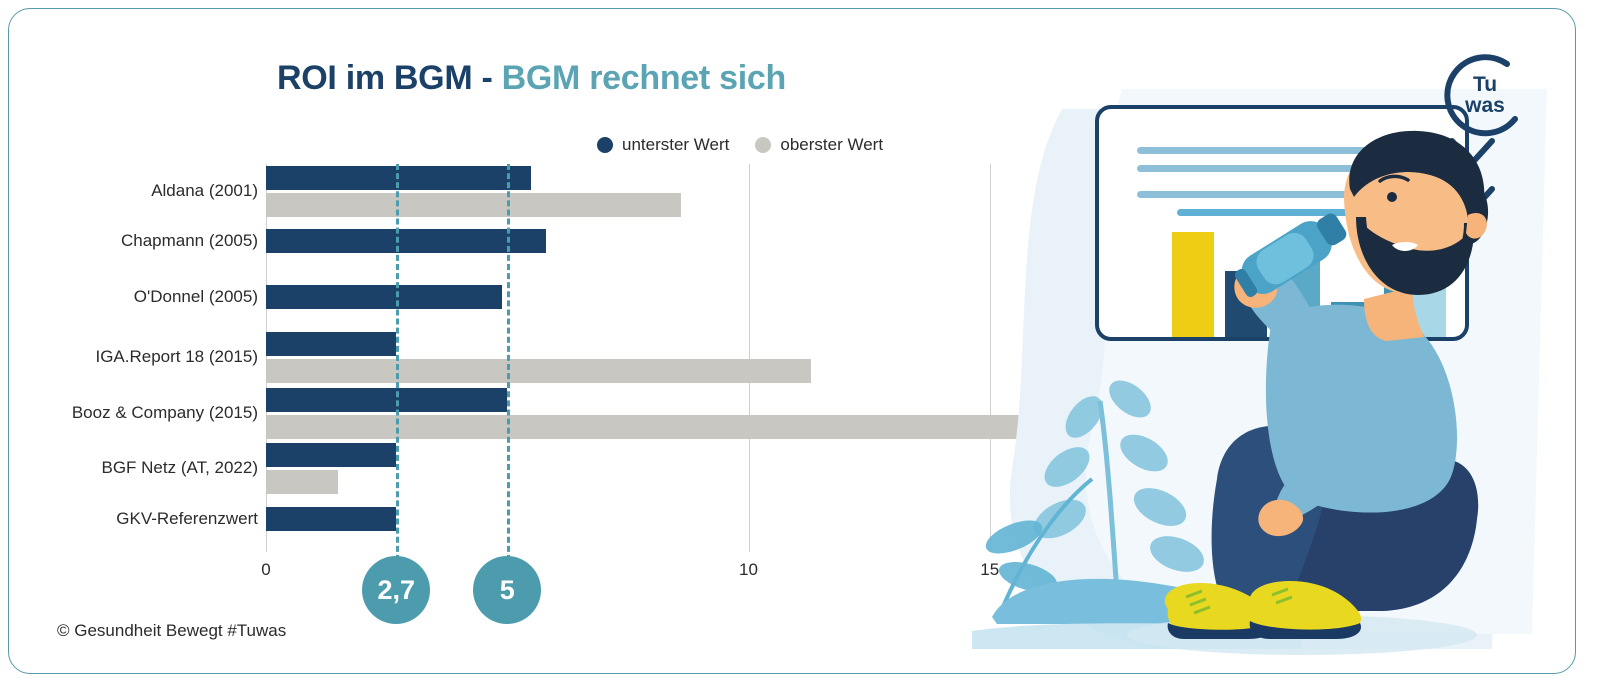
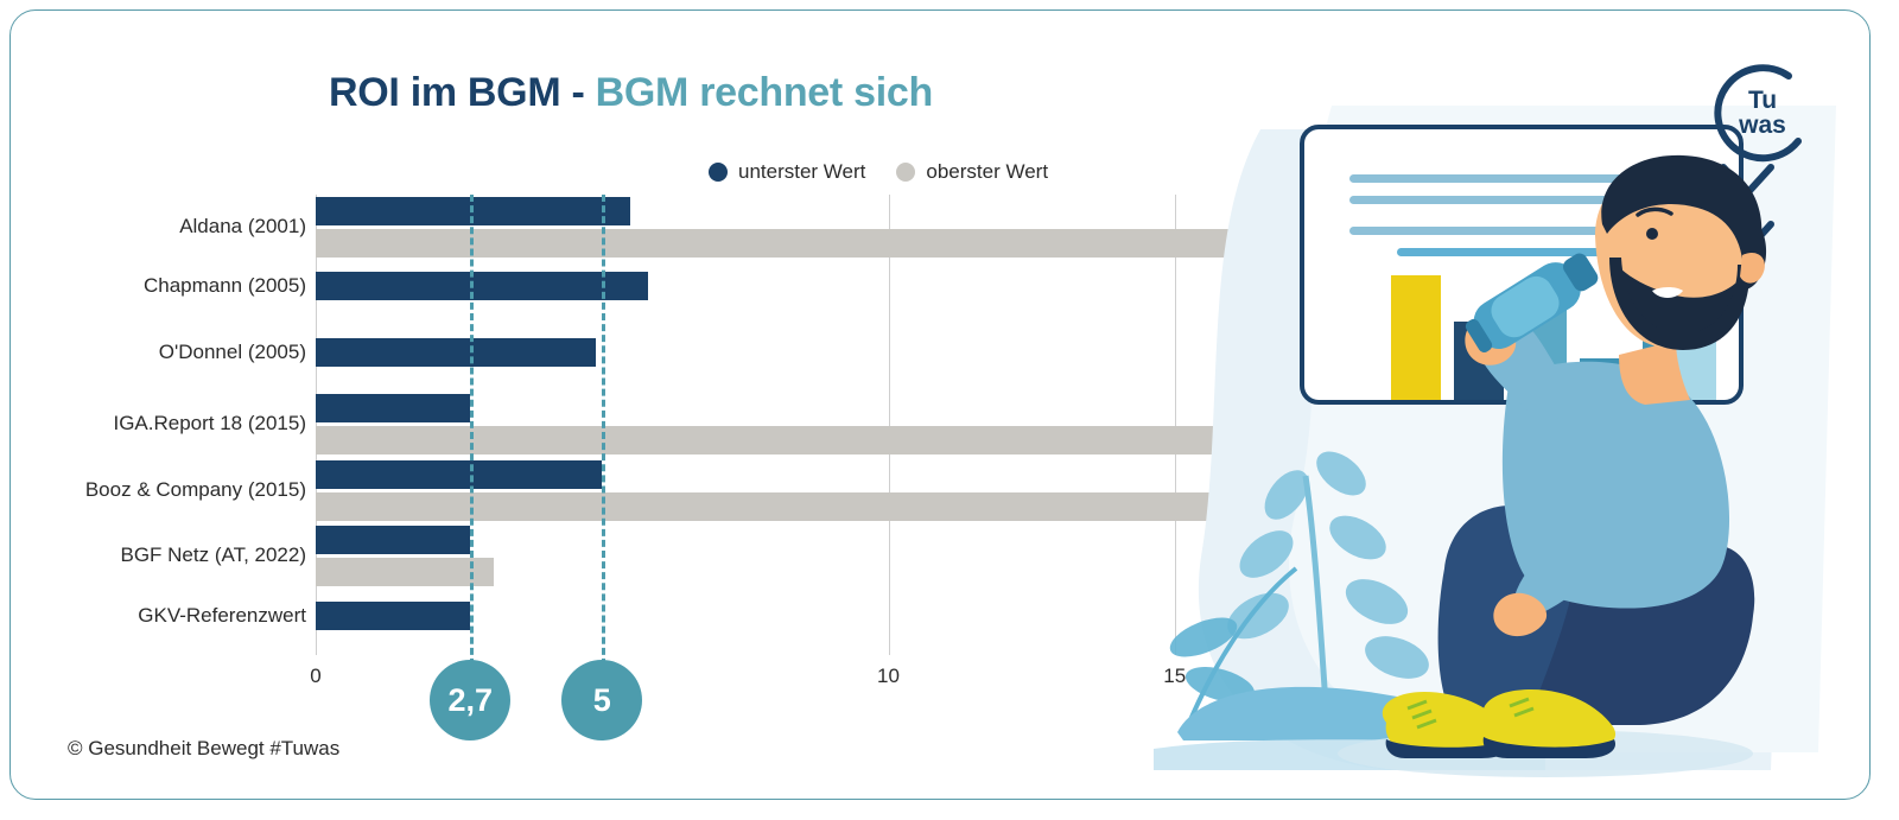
oberster Wert/Aldana (2001): 8.6 -> 16.0
oberster Wert/IGA.Report 18 (2015): 11.3 -> 16.0
oberster Wert/BGF Netz (AT, 2022): 1.5 -> 3.1
